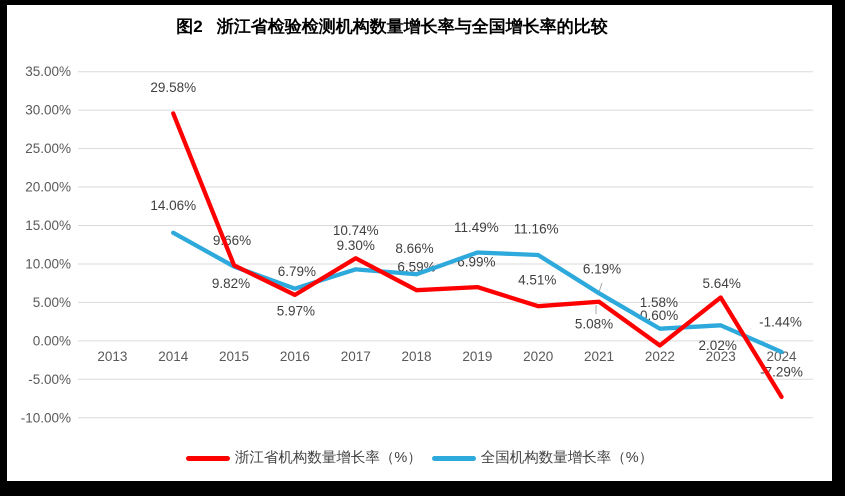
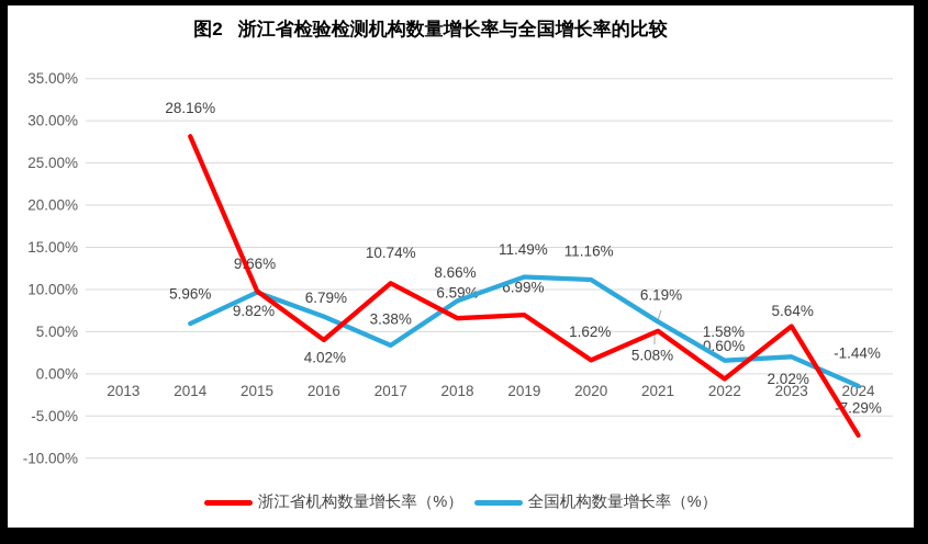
浙江省机构数量增长率（%）/2014: 29.58% -> 28.16%
全国机构数量增长率（%）/2014: 14.06% -> 5.96%
浙江省机构数量增长率（%）/2016: 5.97% -> 4.02%
全国机构数量增长率（%）/2017: 9.30% -> 3.38%
浙江省机构数量增长率（%）/2020: 4.51% -> 1.62%
